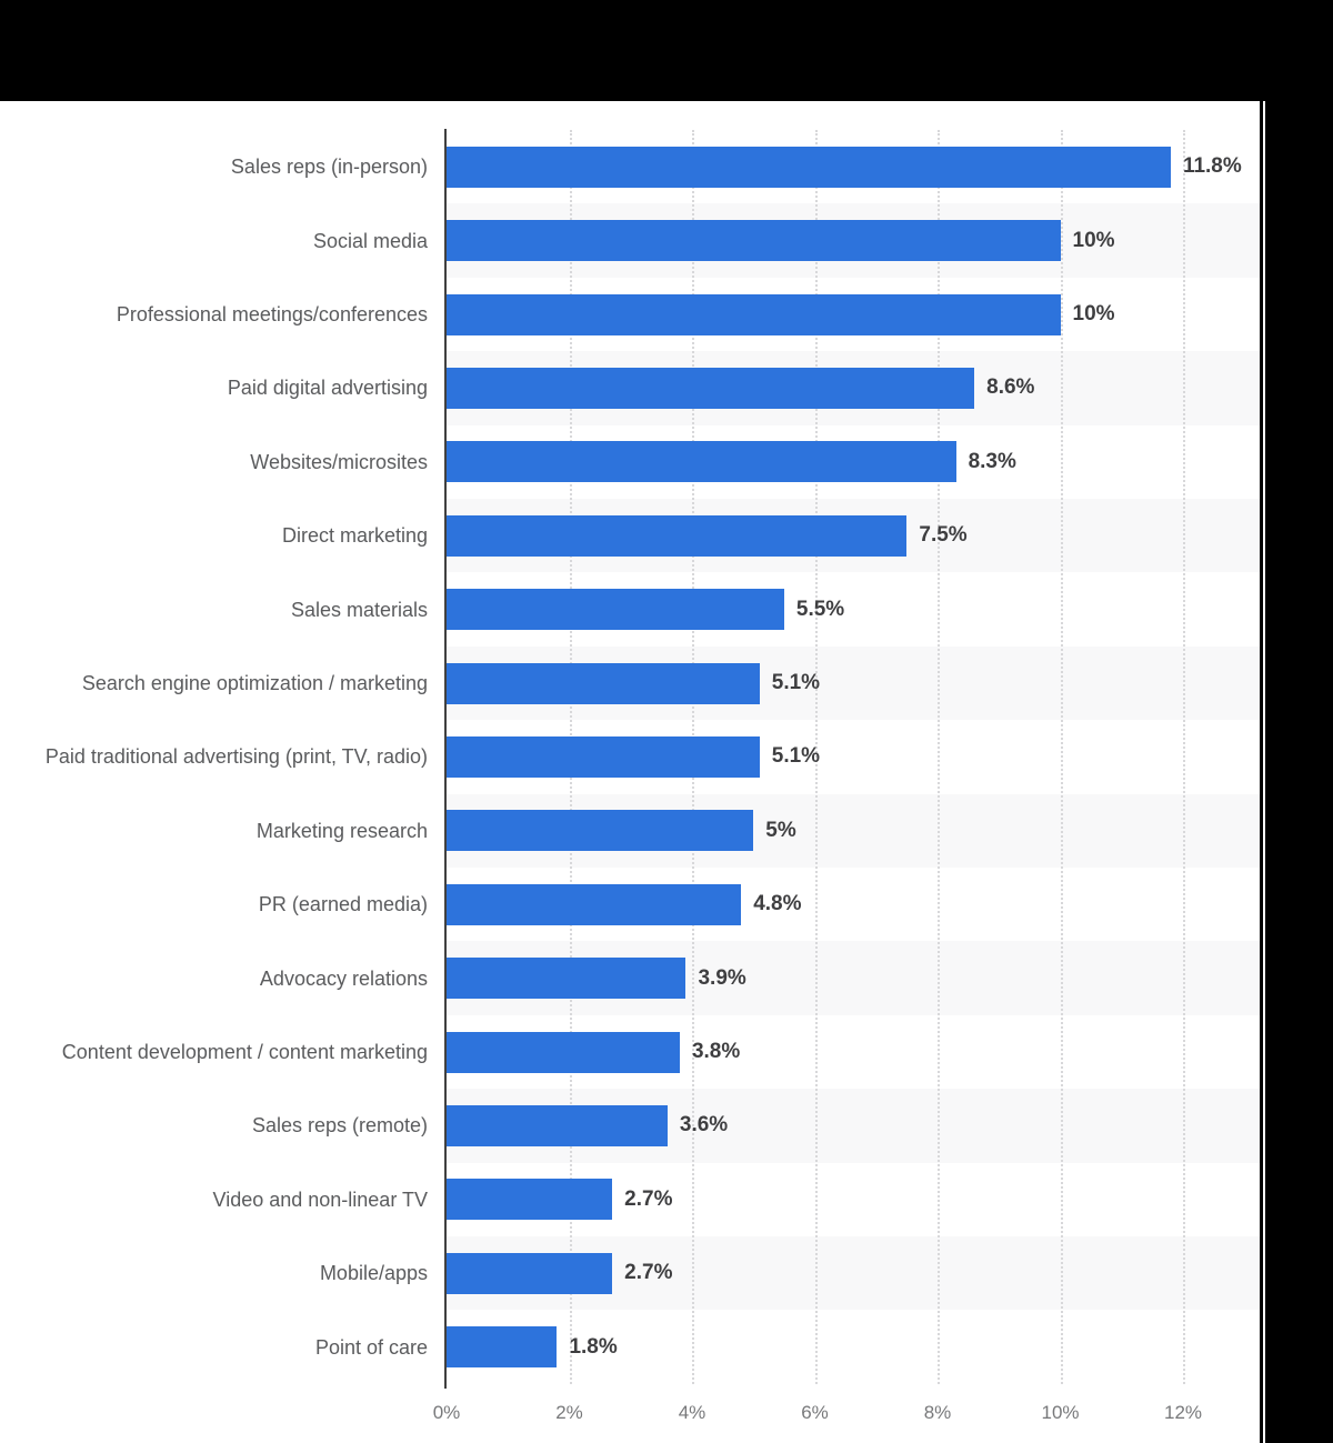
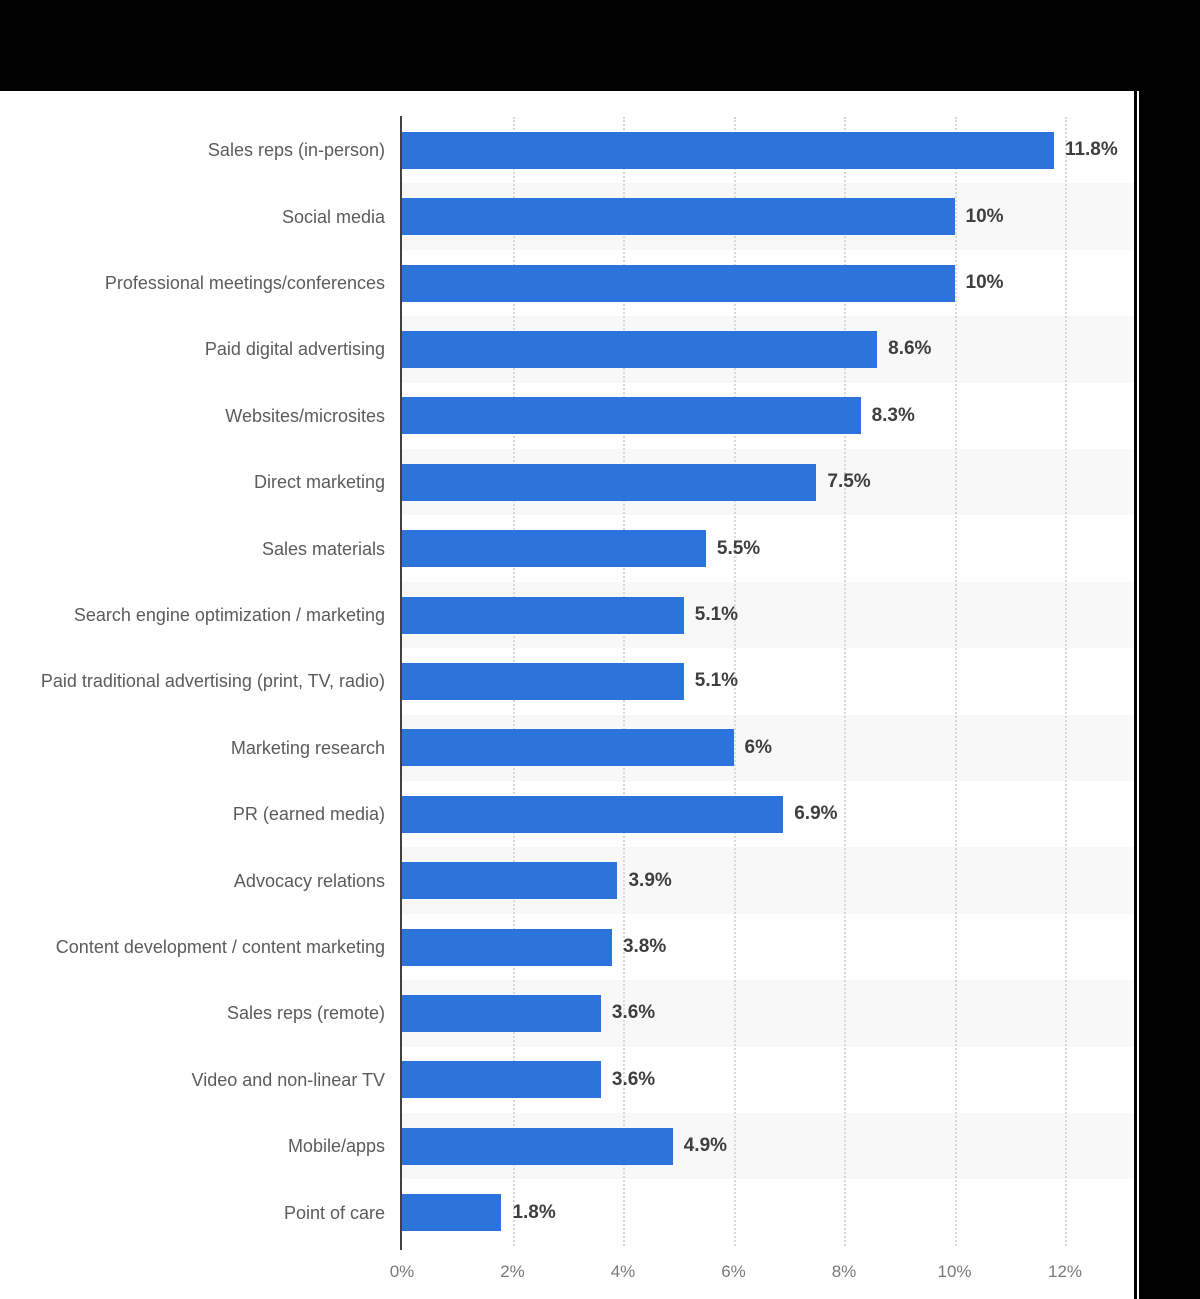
Marketing research: 5% -> 6%
PR (earned media): 4.8% -> 6.9%
Video and non-linear TV: 2.7% -> 3.6%
Mobile/apps: 2.7% -> 4.9%
